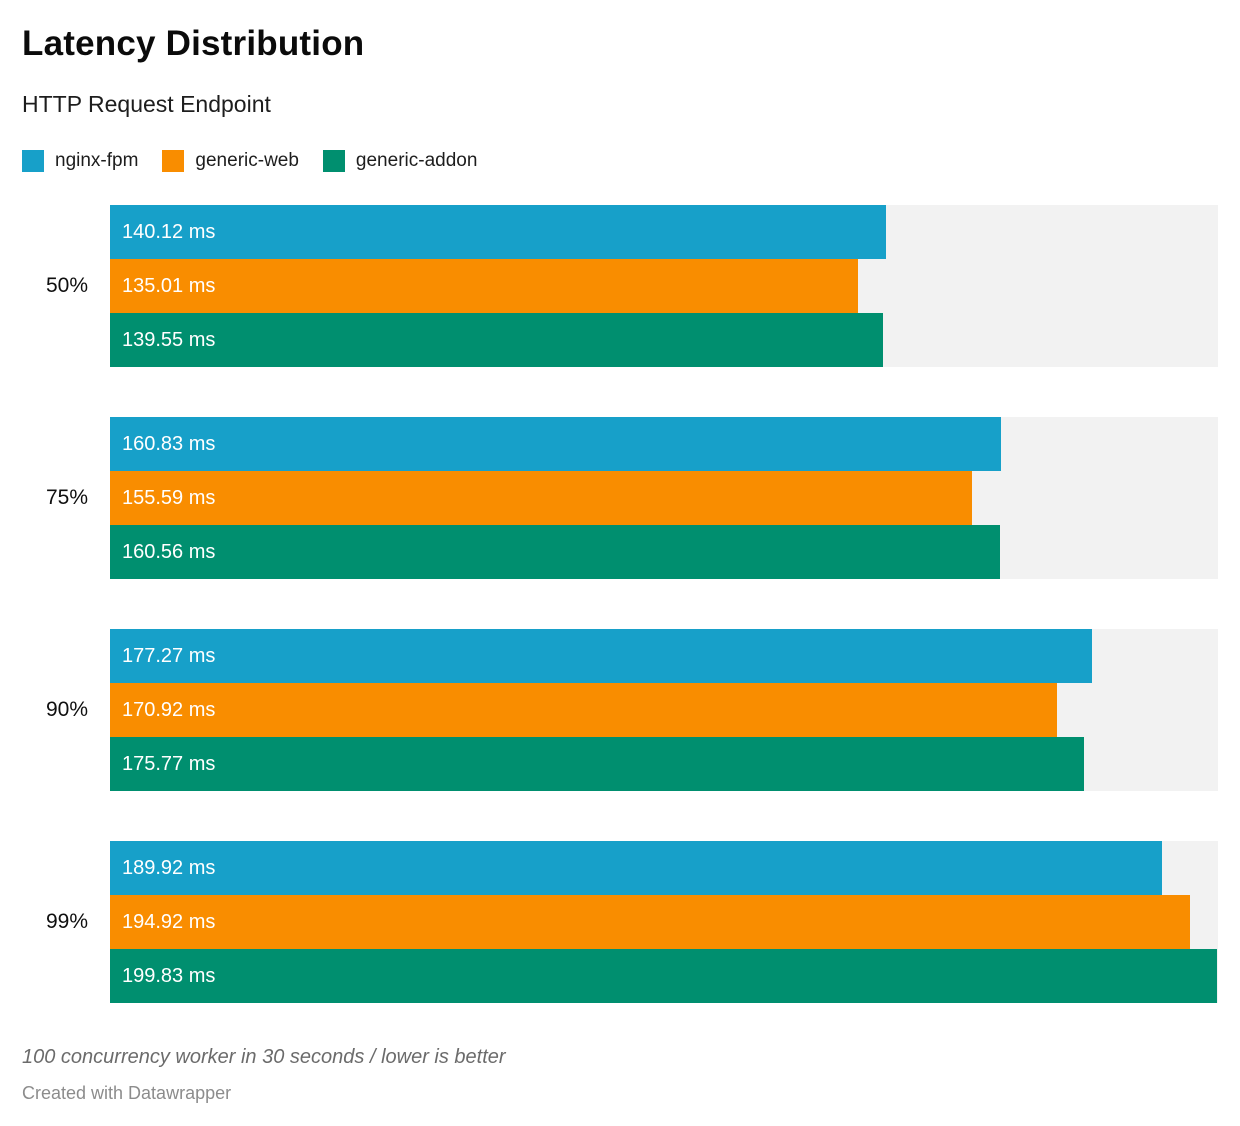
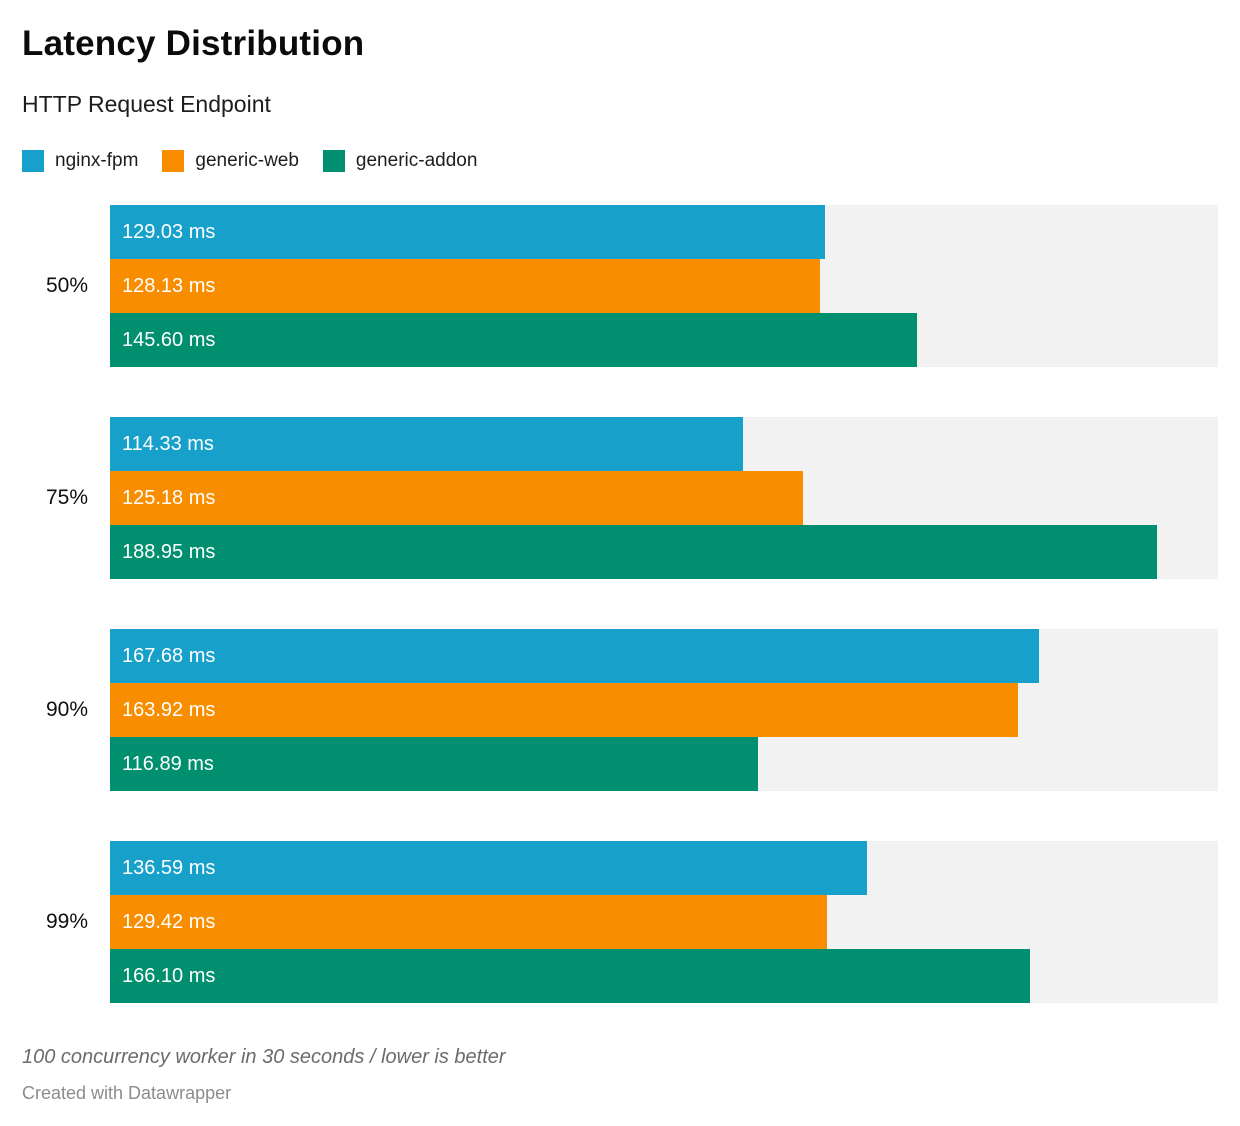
nginx-fpm/50%: 140.12 -> 129.03
generic-web/50%: 135.01 -> 128.13
generic-addon/50%: 139.55 -> 145.60
nginx-fpm/75%: 160.83 -> 114.33
generic-web/75%: 155.59 -> 125.18
generic-addon/75%: 160.56 -> 188.95
nginx-fpm/90%: 177.27 -> 167.68
generic-web/90%: 170.92 -> 163.92
generic-addon/90%: 175.77 -> 116.89
nginx-fpm/99%: 189.92 -> 136.59
generic-web/99%: 194.92 -> 129.42
generic-addon/99%: 199.83 -> 166.10
